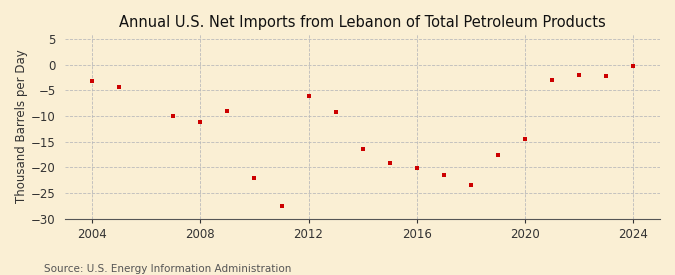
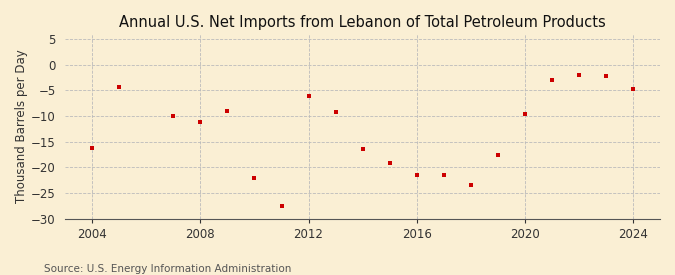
2004: -3.2 -> -16.2
2016: -20.2 -> -21.4
2020: -14.5 -> -9.6
2024: -0.2 -> -4.8
